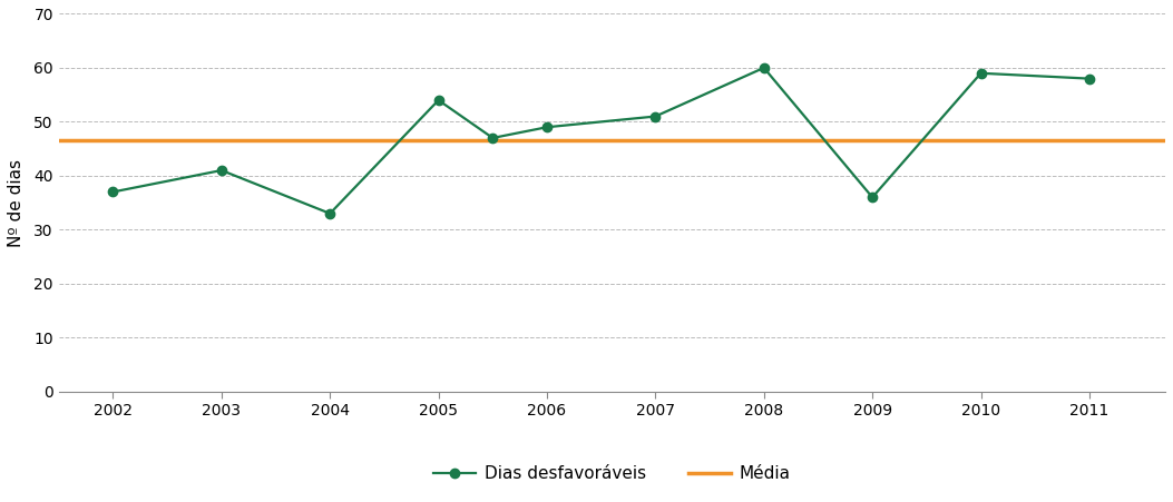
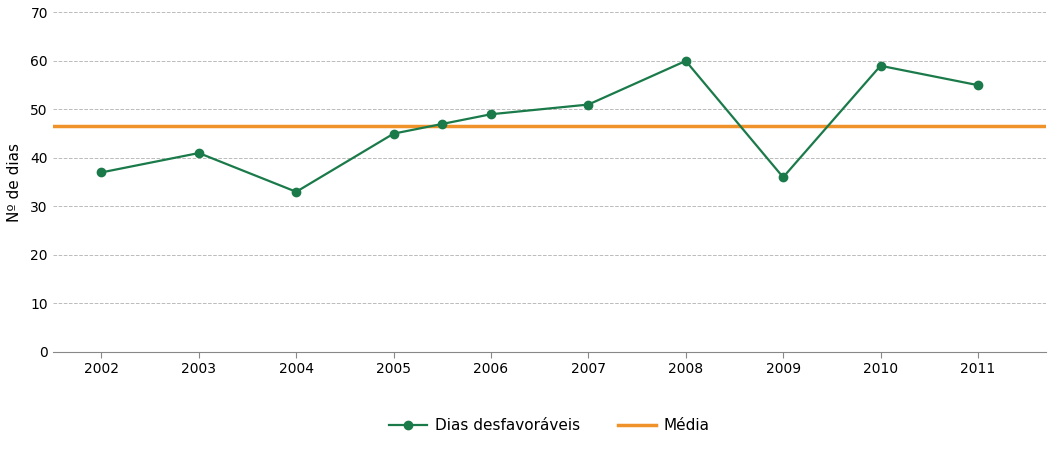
2005: 54 -> 45
2011: 58 -> 55
